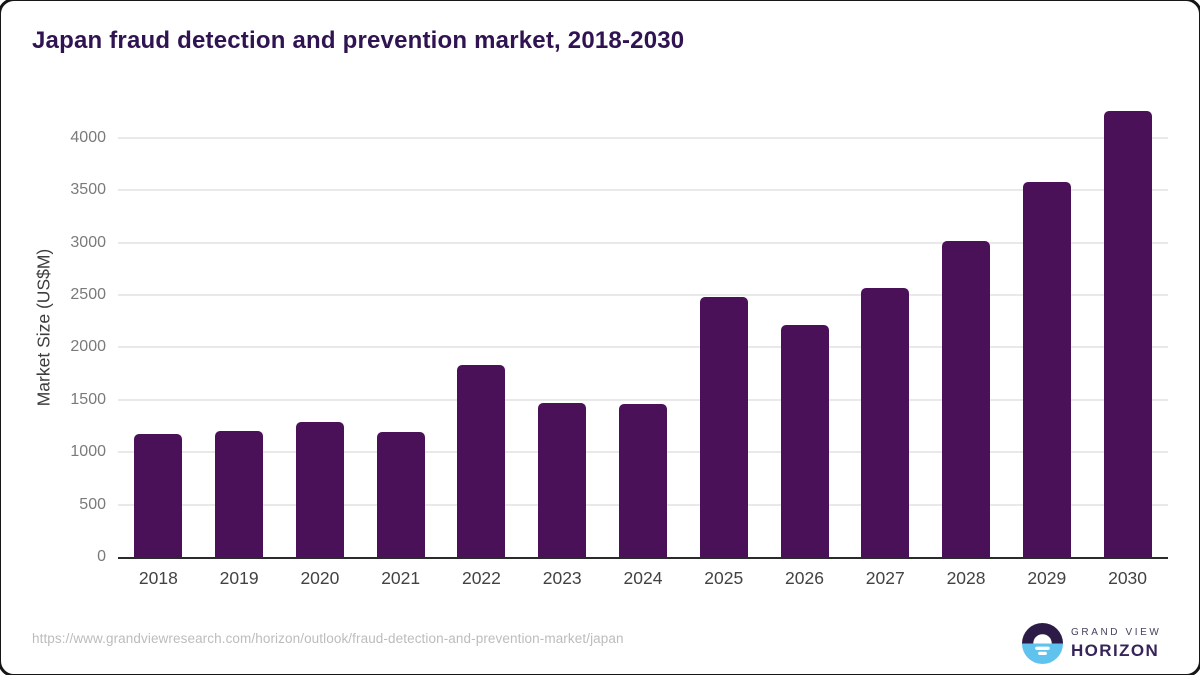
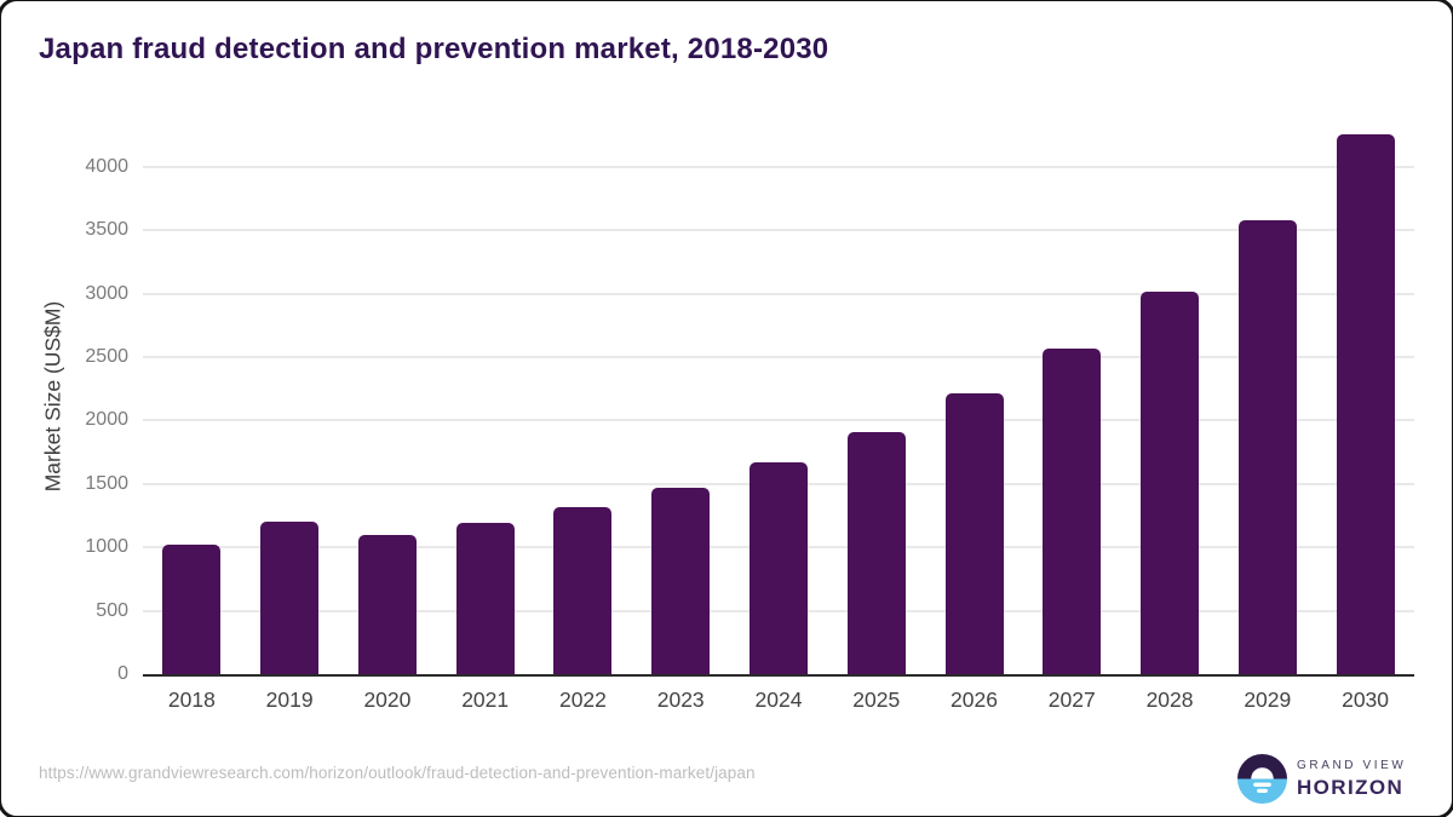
2018: 1170 -> 1020
2020: 1290 -> 1100
2022: 1830 -> 1320
2024: 1460 -> 1670
2025: 2480 -> 1910
